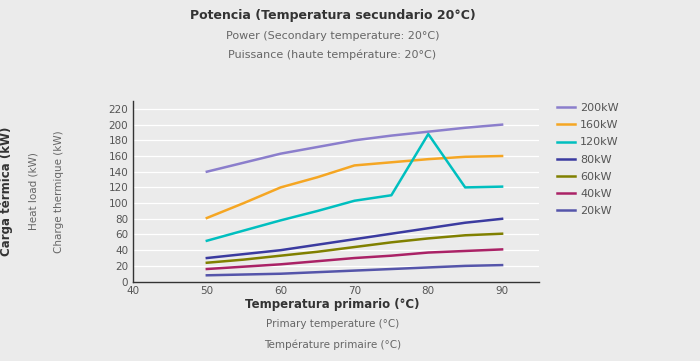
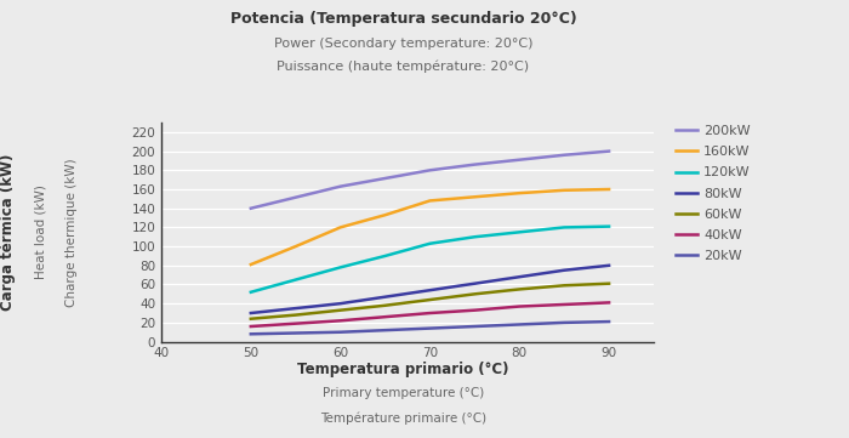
120kW/80: 188 -> 115
